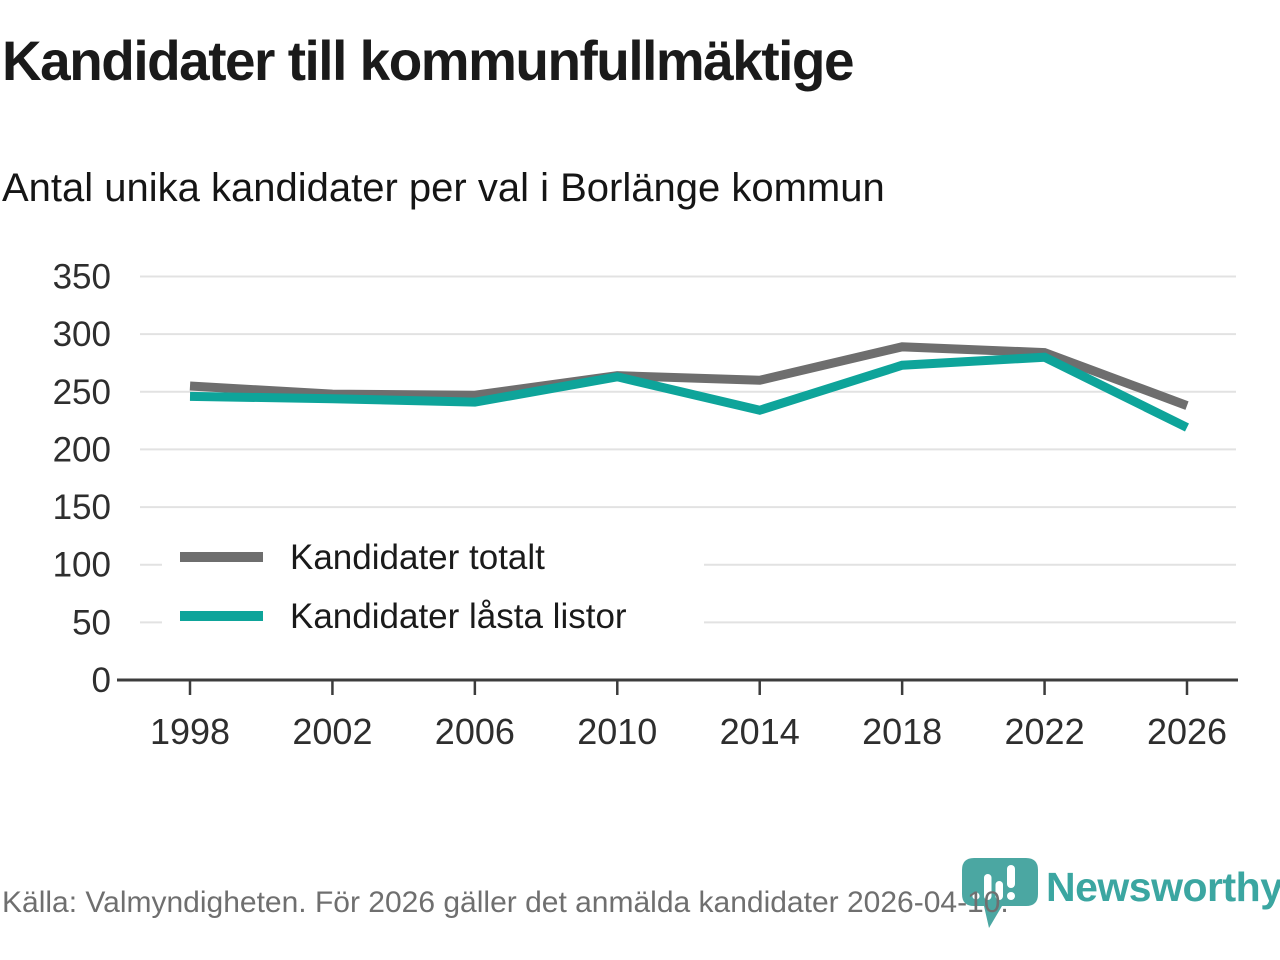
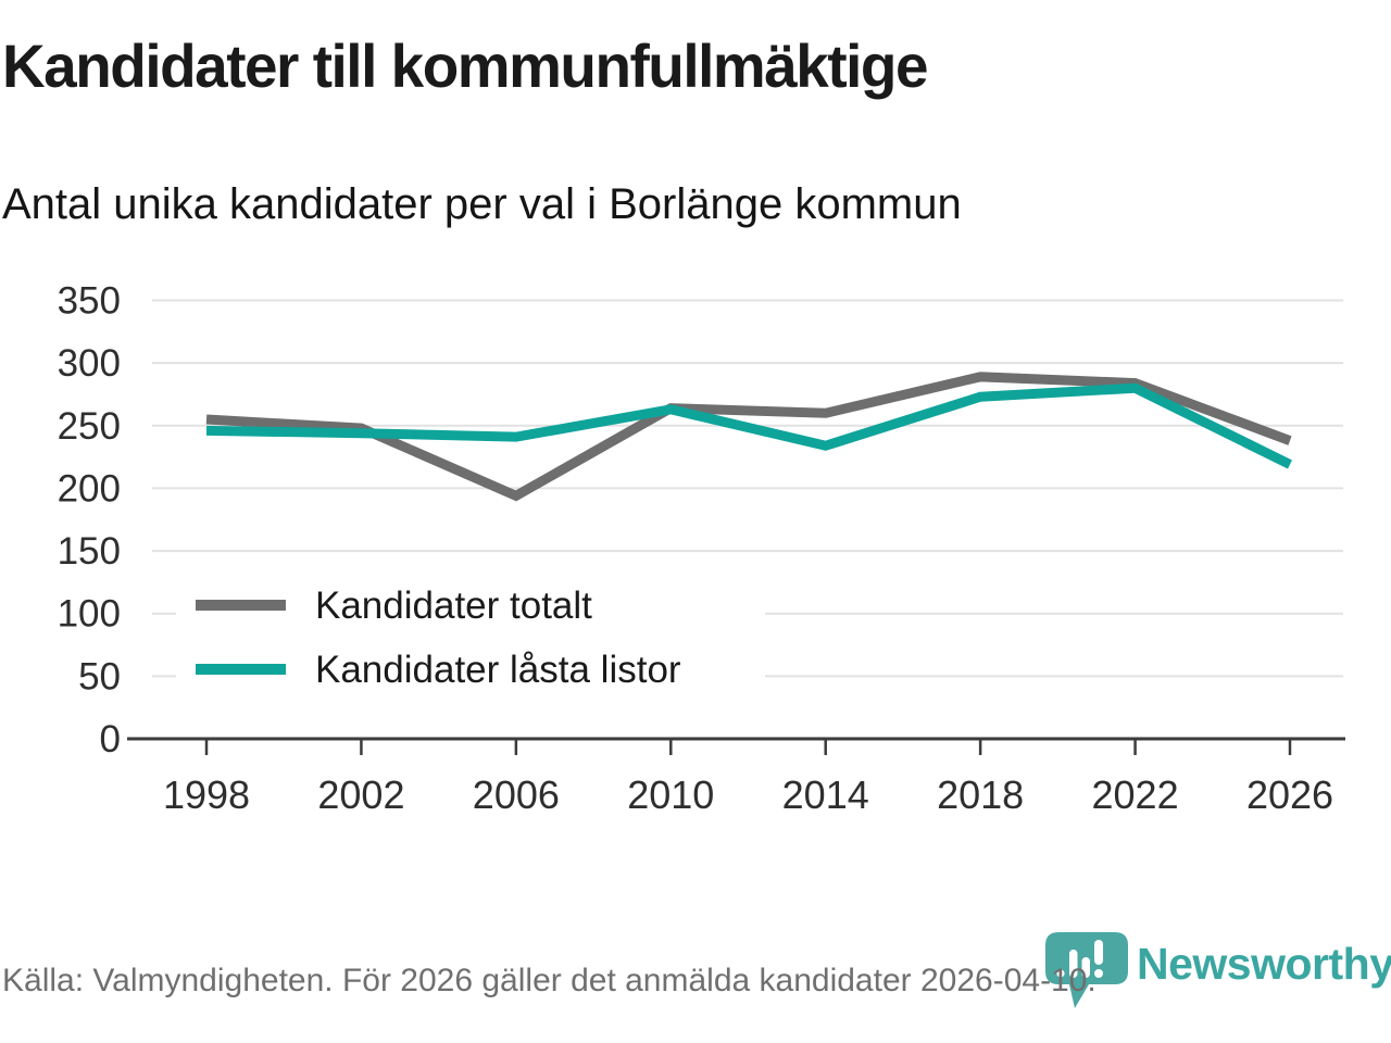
Kandidater totalt/2006: 247 -> 194
